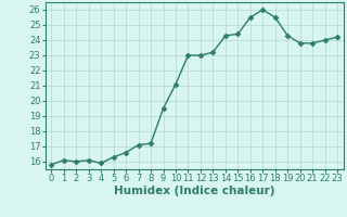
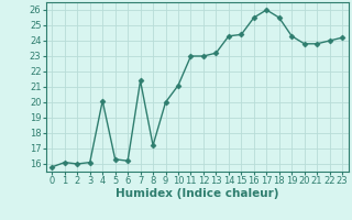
4: 15.9 -> 20.1
6: 16.6 -> 16.2
7: 17.1 -> 21.4
9: 19.5 -> 20.0
